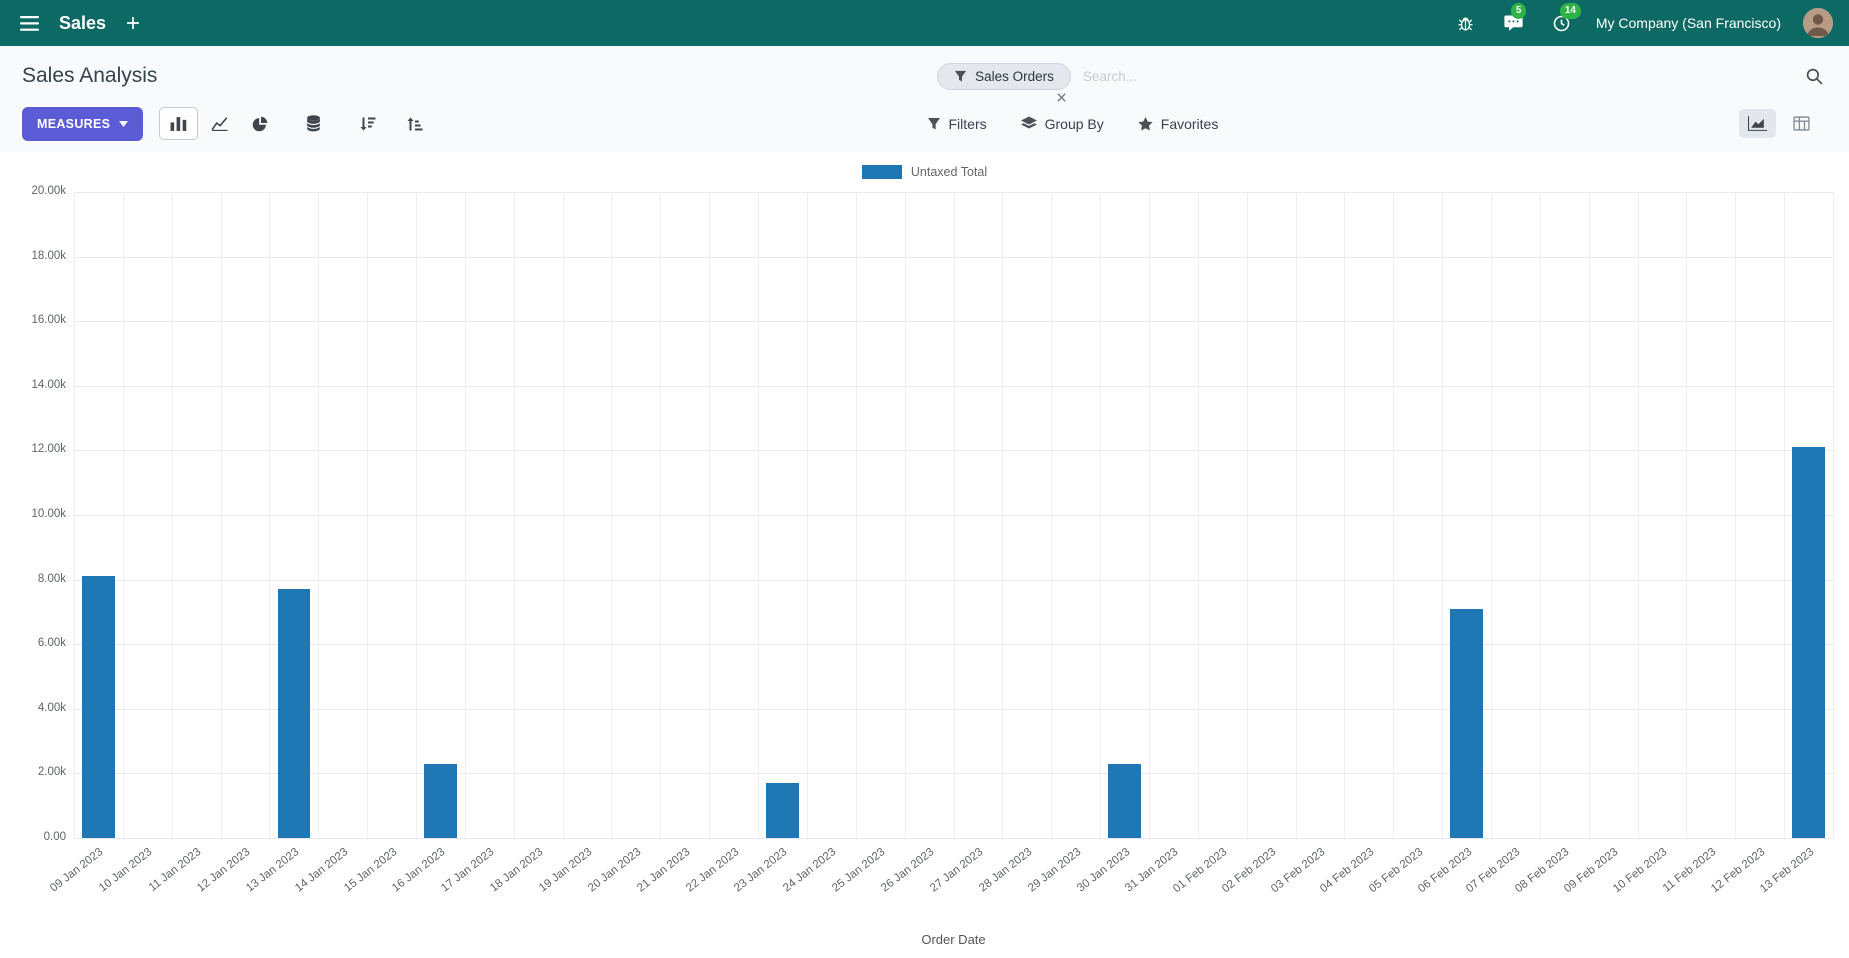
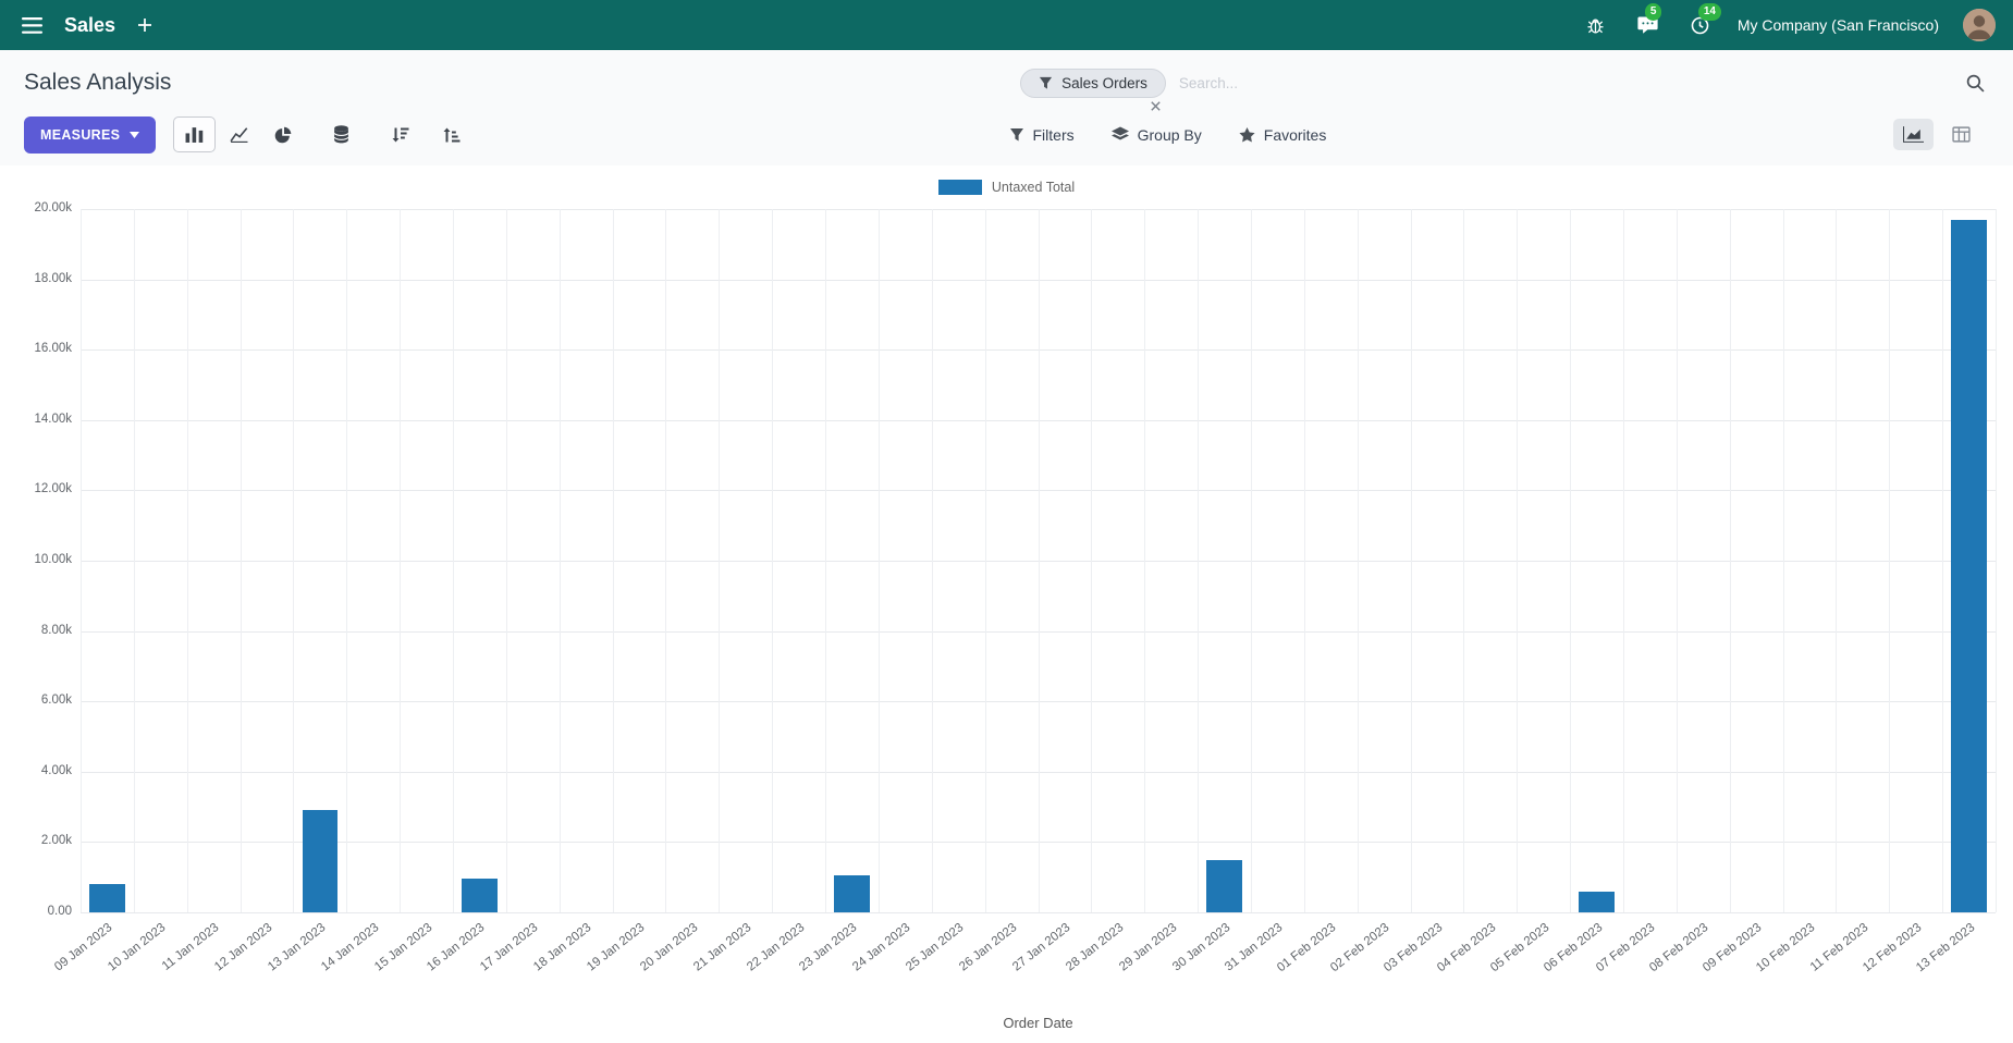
09 Jan 2023: 8.1k -> 0.8k
13 Jan 2023: 7.7k -> 2.9k
16 Jan 2023: 2.3k -> 1.0k
23 Jan 2023: 1.7k -> 1.0k
30 Jan 2023: 2.3k -> 1.5k
06 Feb 2023: 7.1k -> 0.6k
13 Feb 2023: 12.1k -> 19.7k
